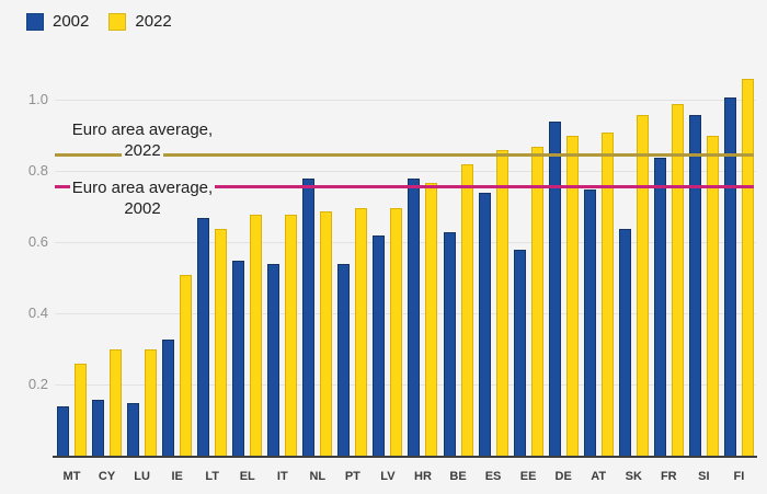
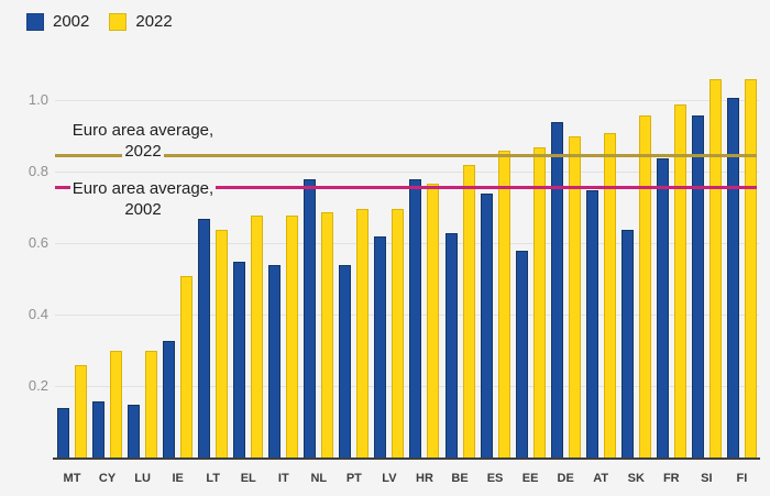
2022/SI: 0.90 -> 1.06
